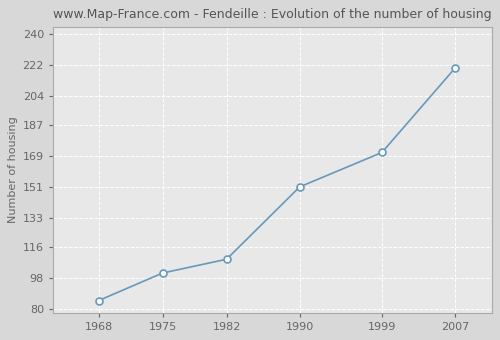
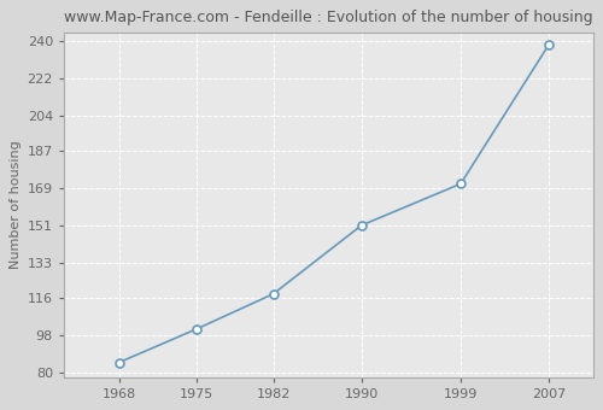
1982: 109 -> 118
2007: 220 -> 238
